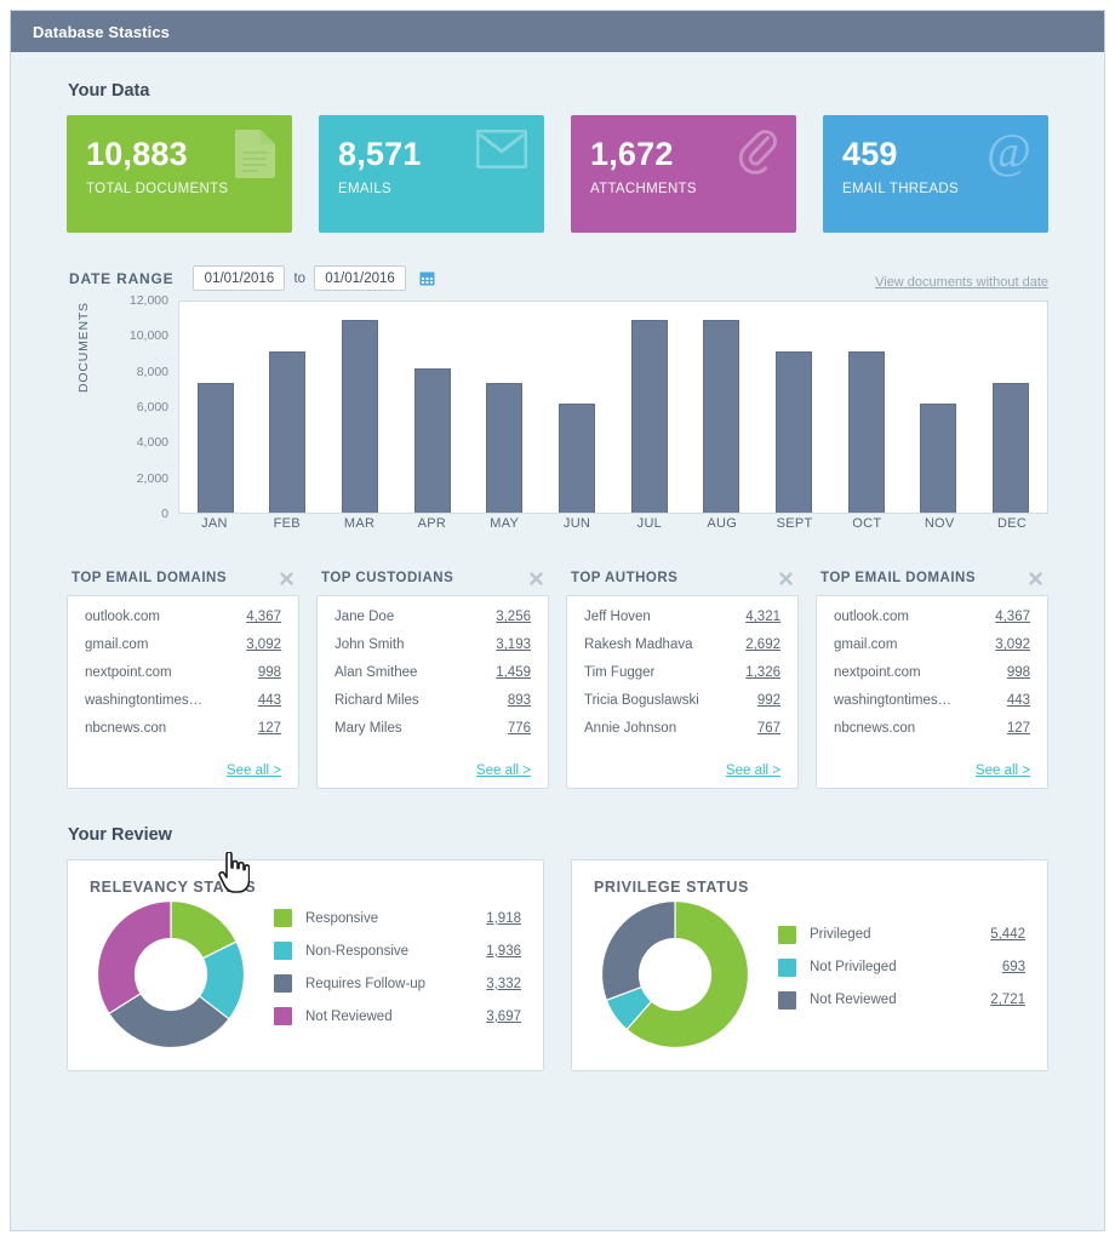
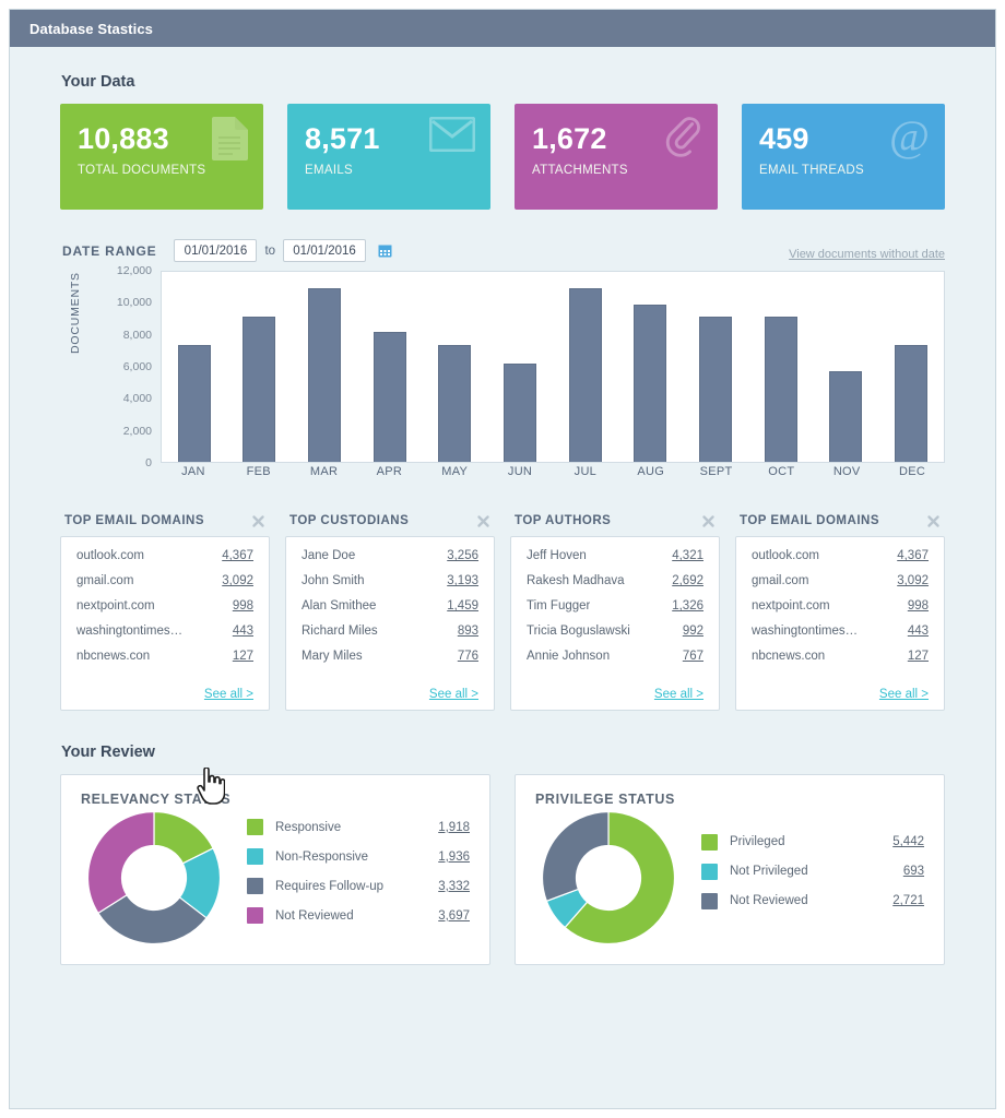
AUG: 11000 -> 9900
NOV: 6200 -> 5700
